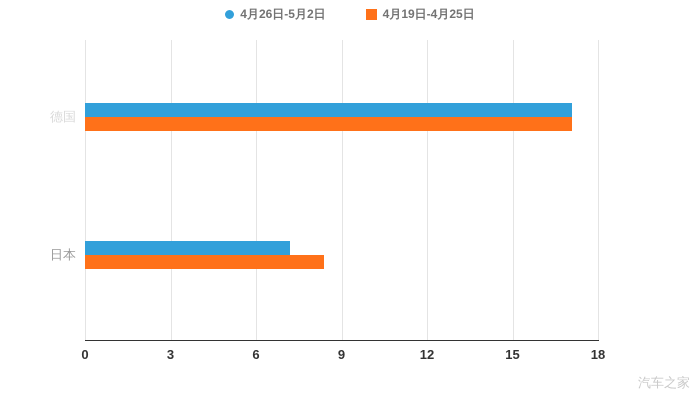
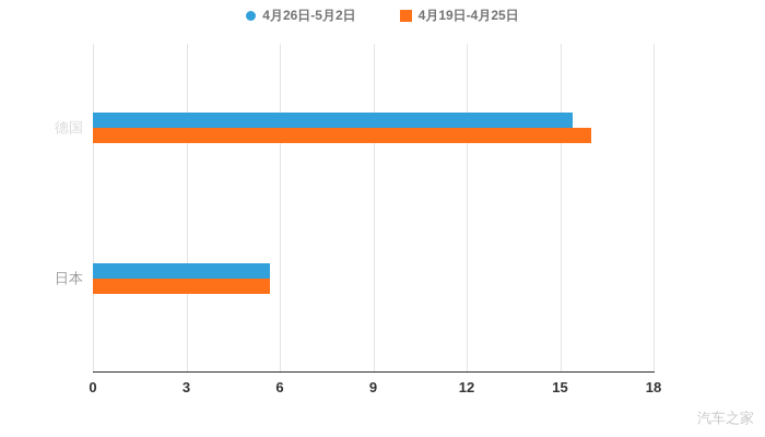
4月26日-5月2日/德国: 17.1 -> 15.4
4月19日-4月25日/德国: 17.1 -> 16.0
4月26日-5月2日/日本: 7.2 -> 5.7
4月19日-4月25日/日本: 8.4 -> 5.7
